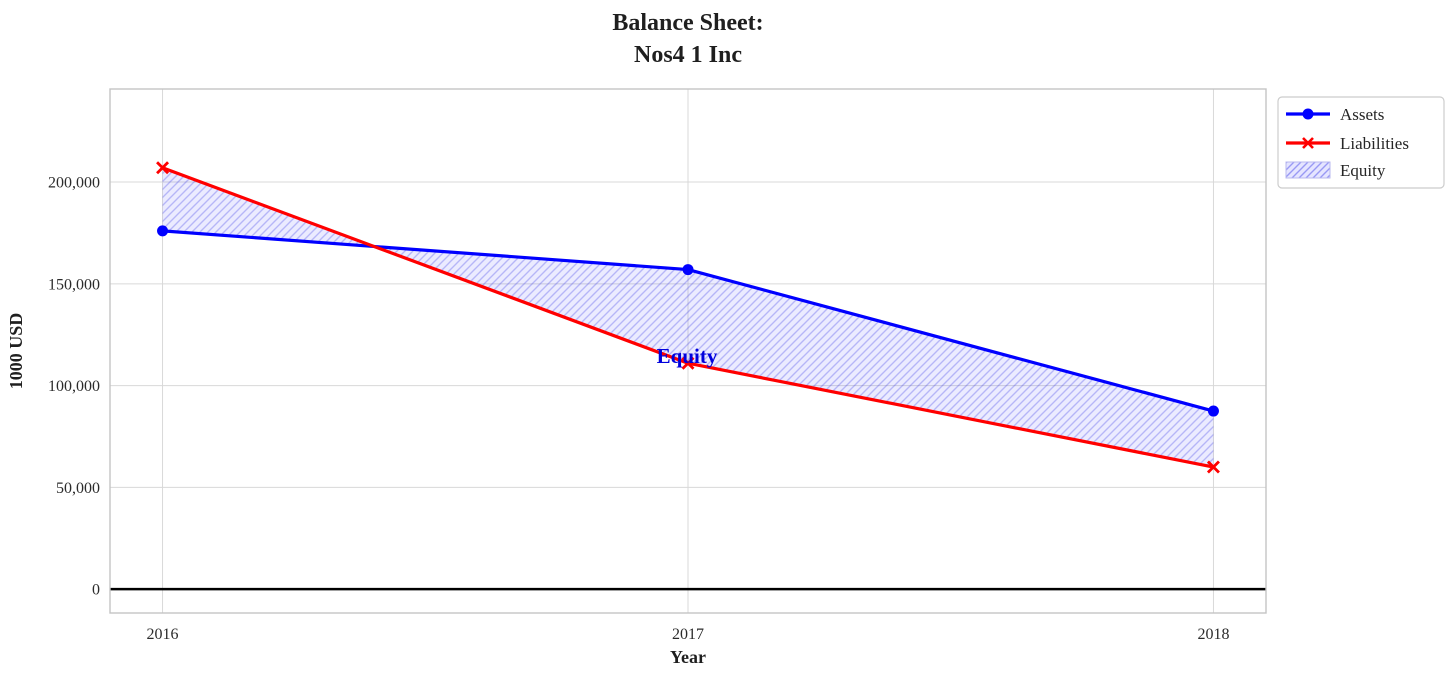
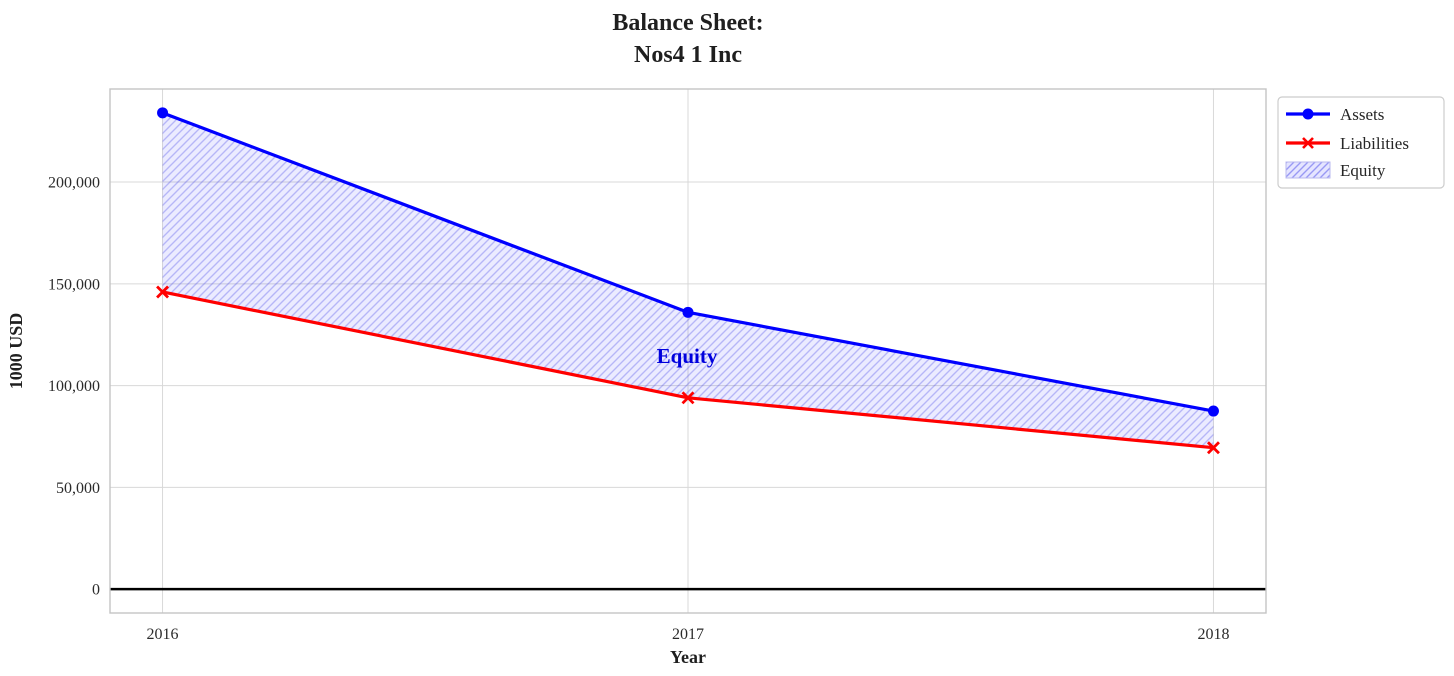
Assets/2016: 176000 -> 234000
Liabilities/2016: 207000 -> 146000
Assets/2017: 157000 -> 136000
Liabilities/2017: 111000 -> 94000
Liabilities/2018: 60000 -> 70000
